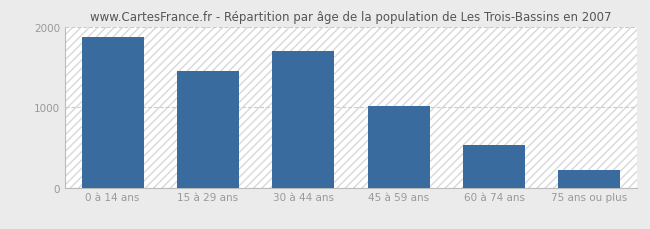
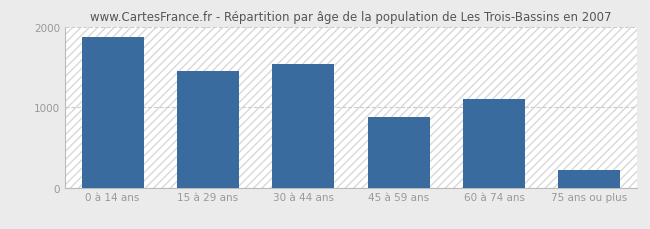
30 à 44 ans: 1700 -> 1540
45 à 59 ans: 1010 -> 880
60 à 74 ans: 530 -> 1100
